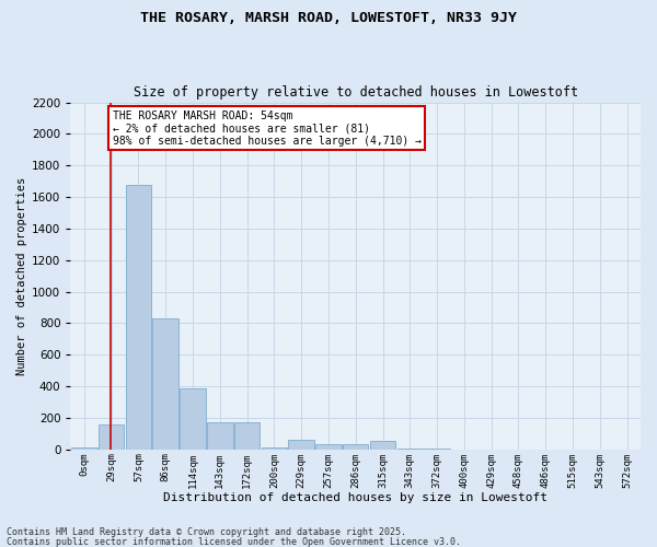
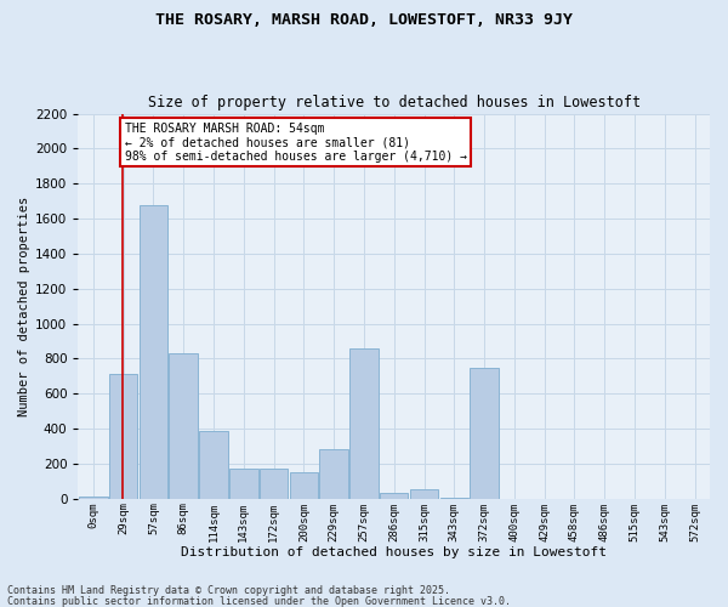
29sqm: 160 -> 710
200sqm: 10 -> 150
229sqm: 60 -> 280
257sqm: 30 -> 860
372sqm: 0 -> 750
